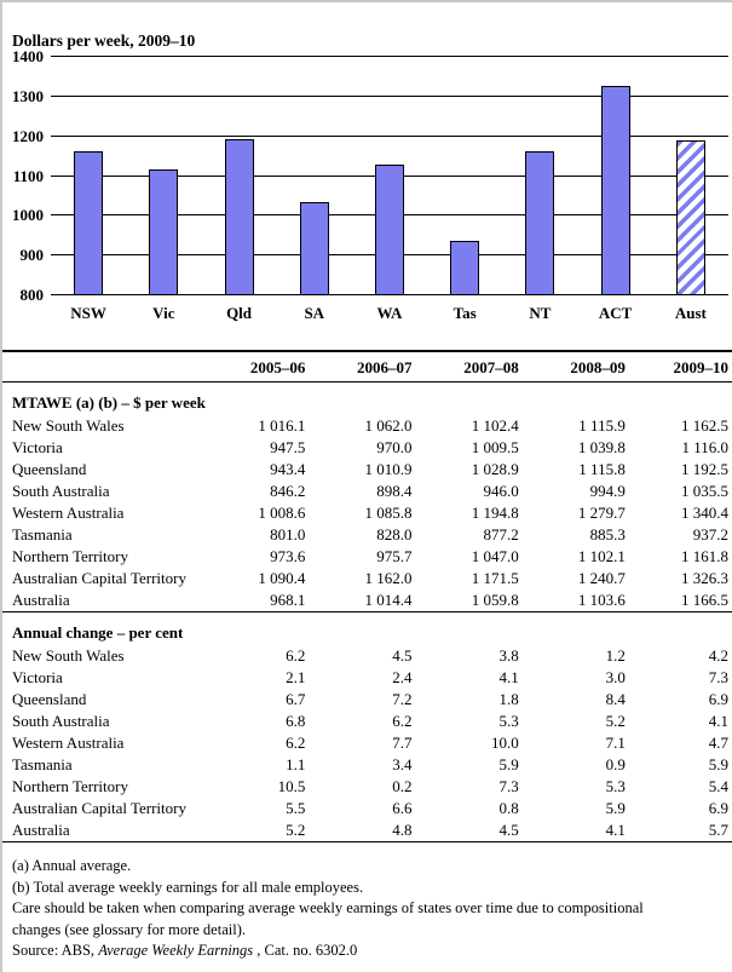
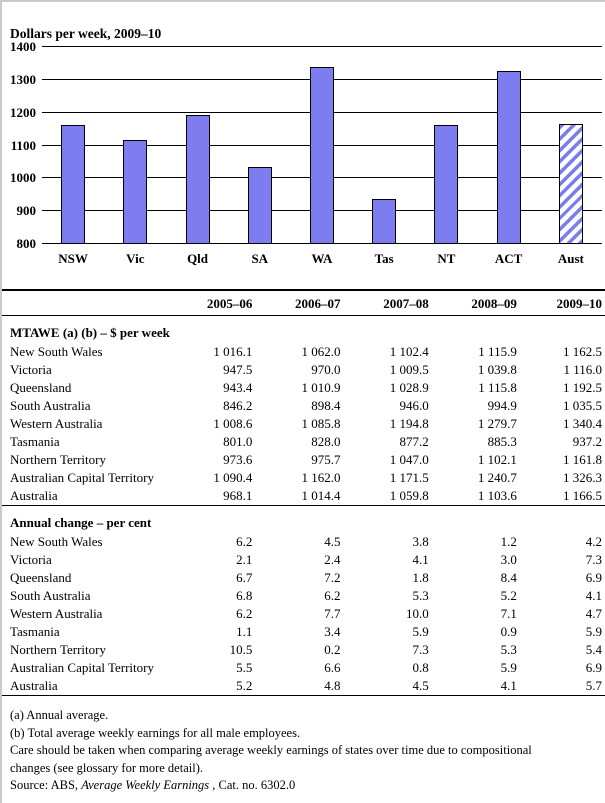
WA: 1130 -> 1340
Aust: 1190 -> 1170
